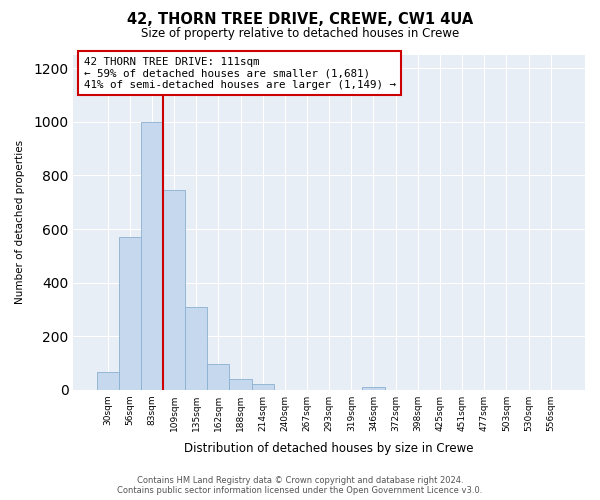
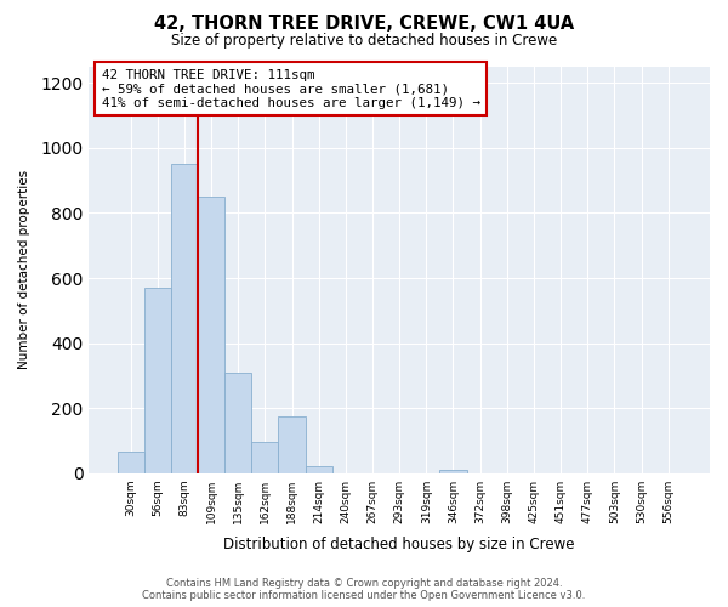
83sqm: 1000 -> 950
109sqm: 745 -> 850
188sqm: 40 -> 175
